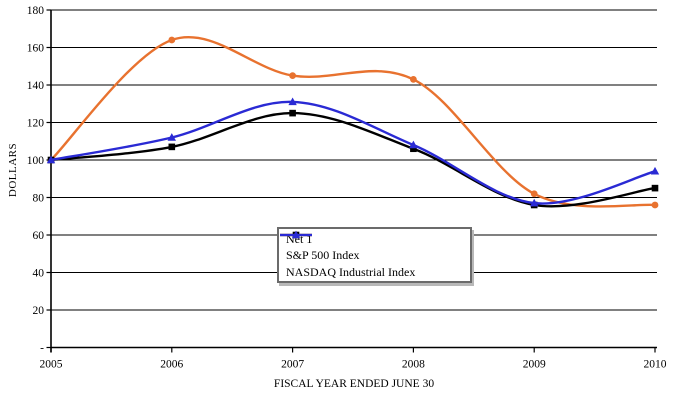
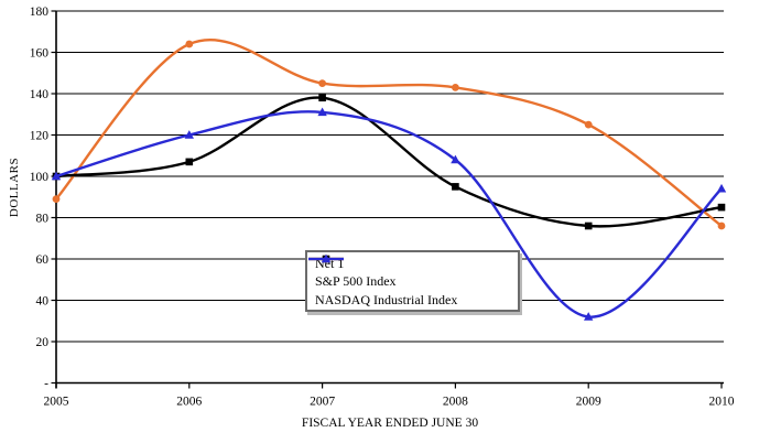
Net 1/2005: 100 -> 89
NASDAQ Industrial Index/2006: 112 -> 120
S&P 500 Index/2007: 125 -> 138
S&P 500 Index/2008: 106 -> 95
Net 1/2009: 82 -> 125
NASDAQ Industrial Index/2009: 77 -> 32
